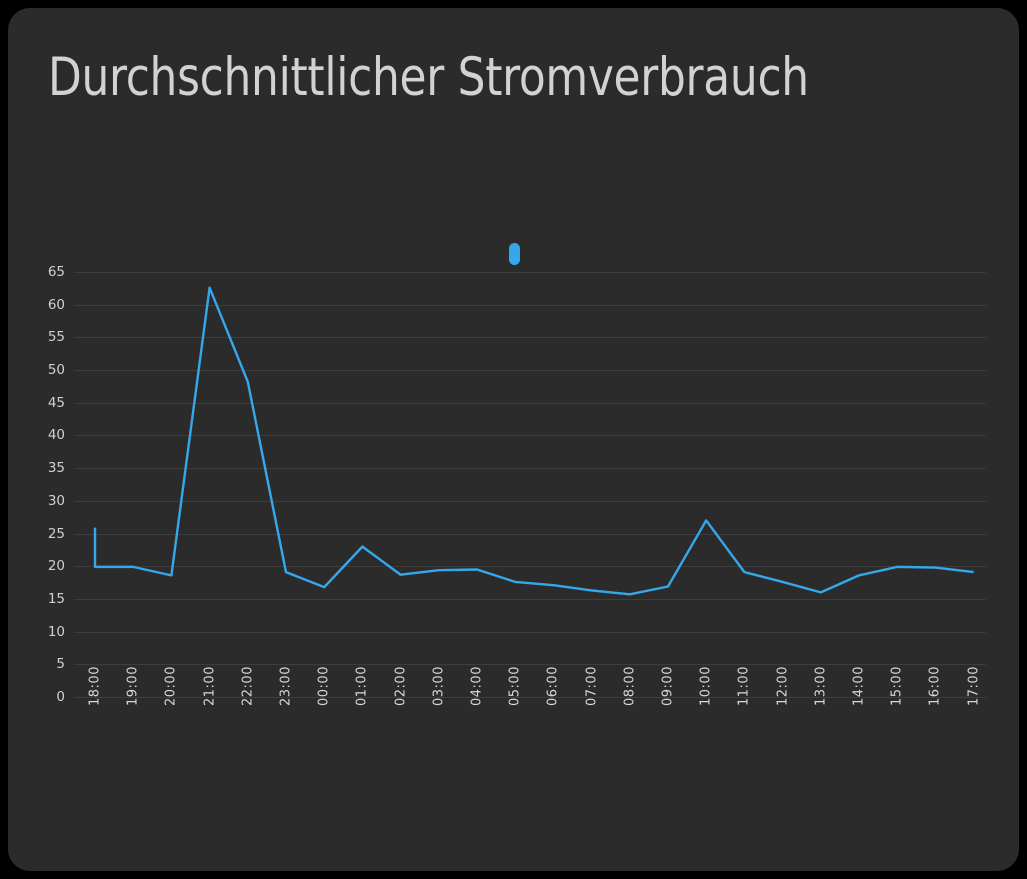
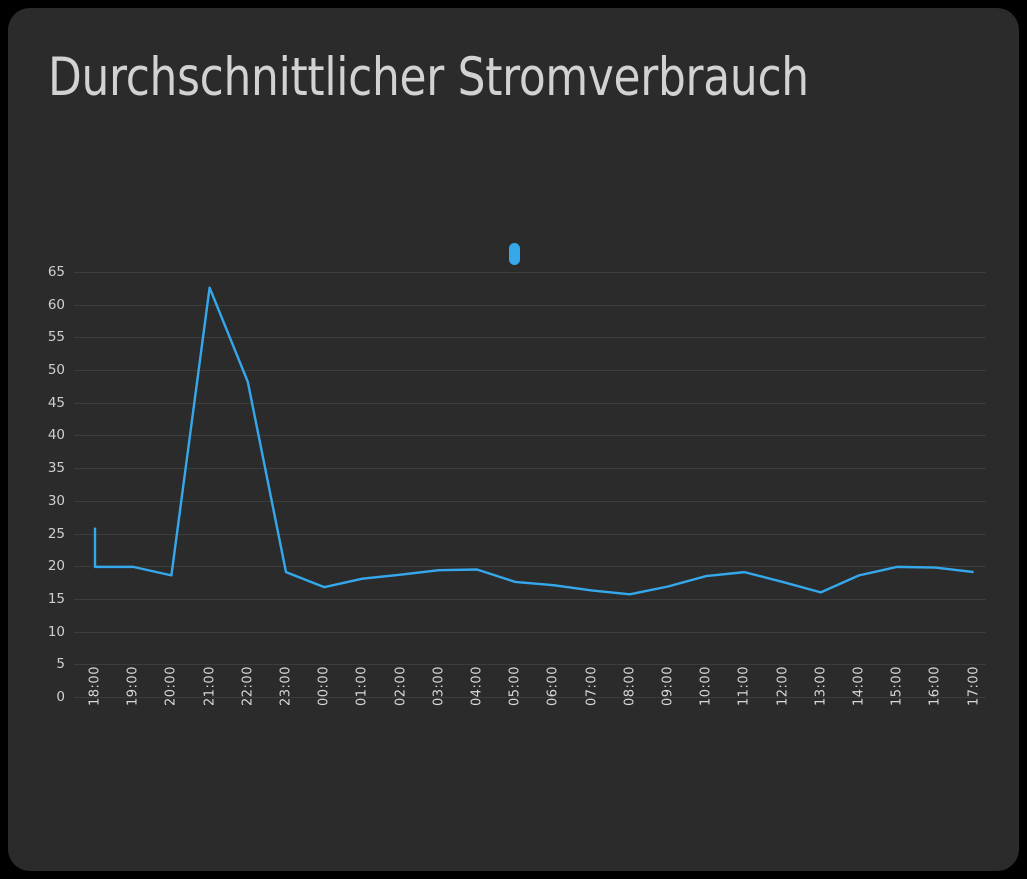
01:00: 23 -> 18
10:00: 27 -> 18
